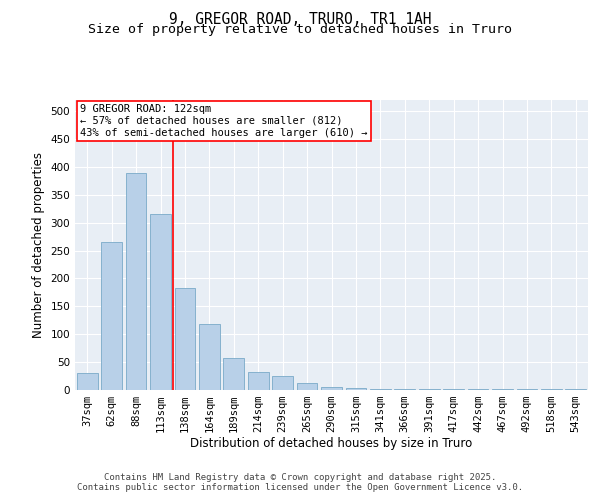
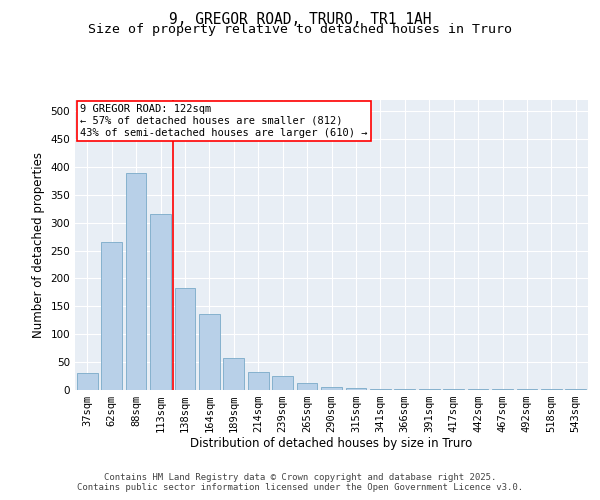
164sqm: 118 -> 136
